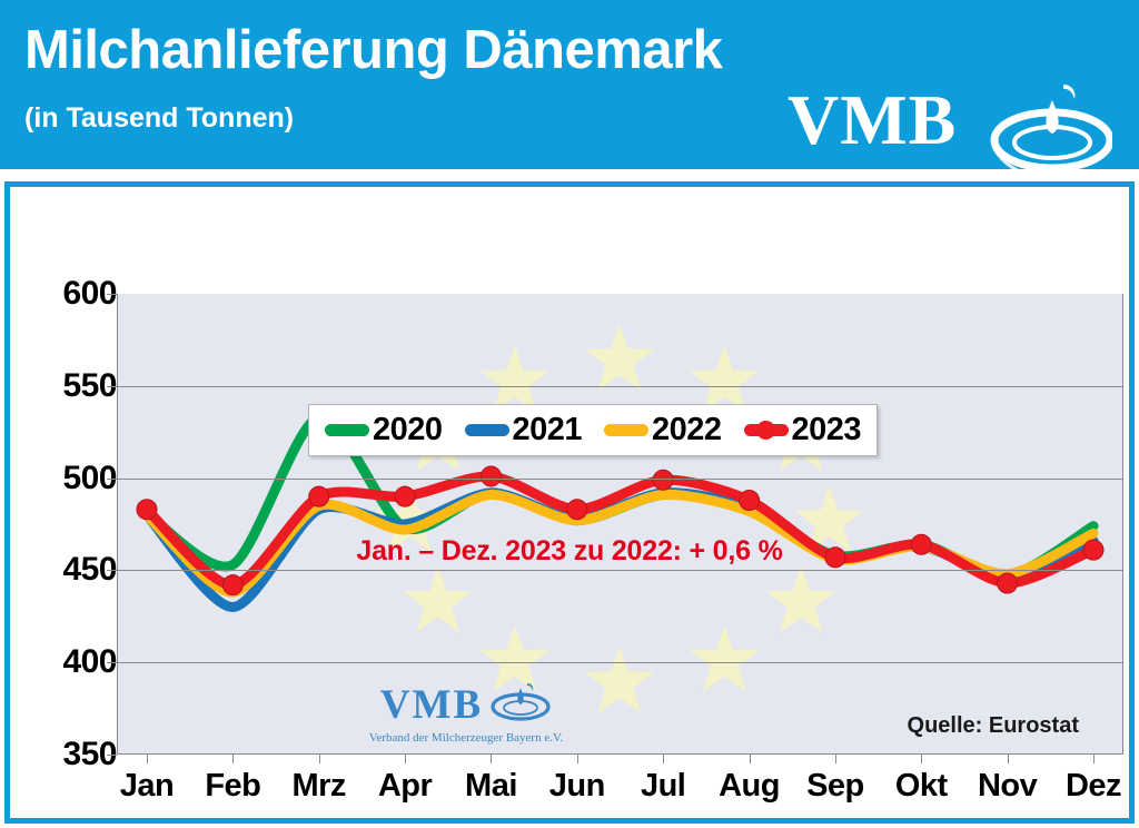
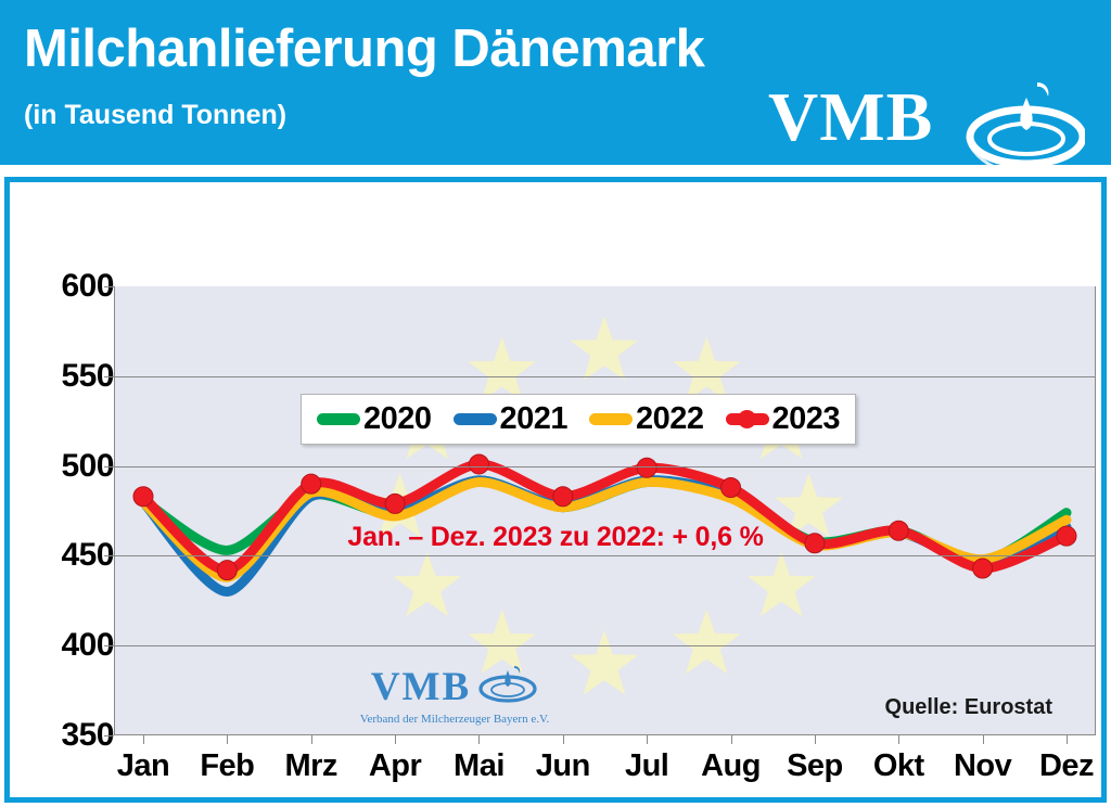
2020/Mrz: 533 -> 484
2023/Apr: 490 -> 479
